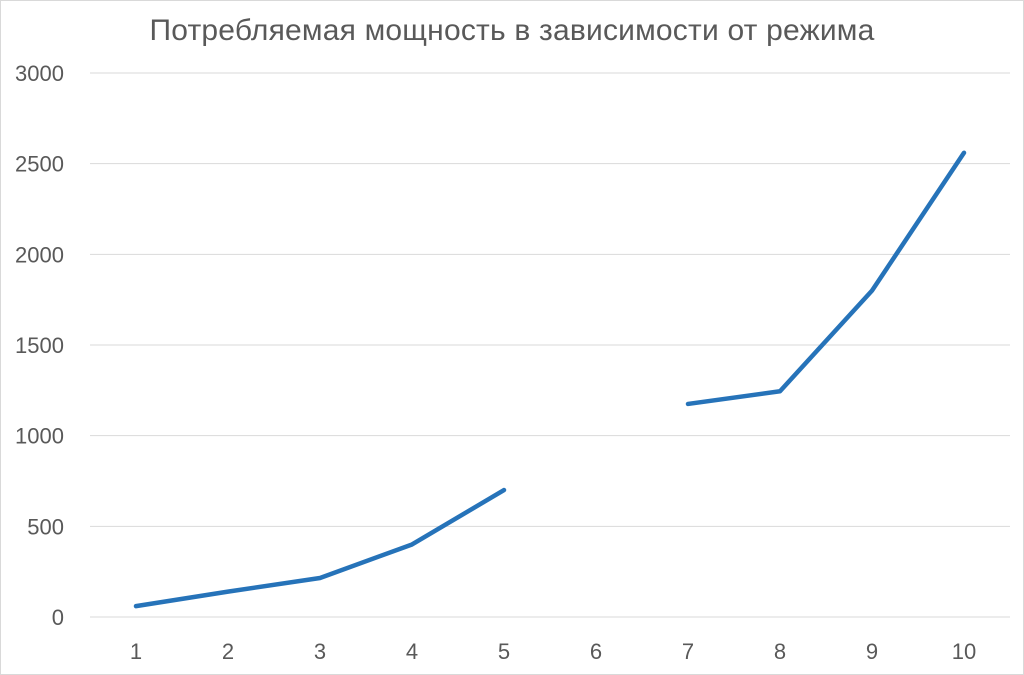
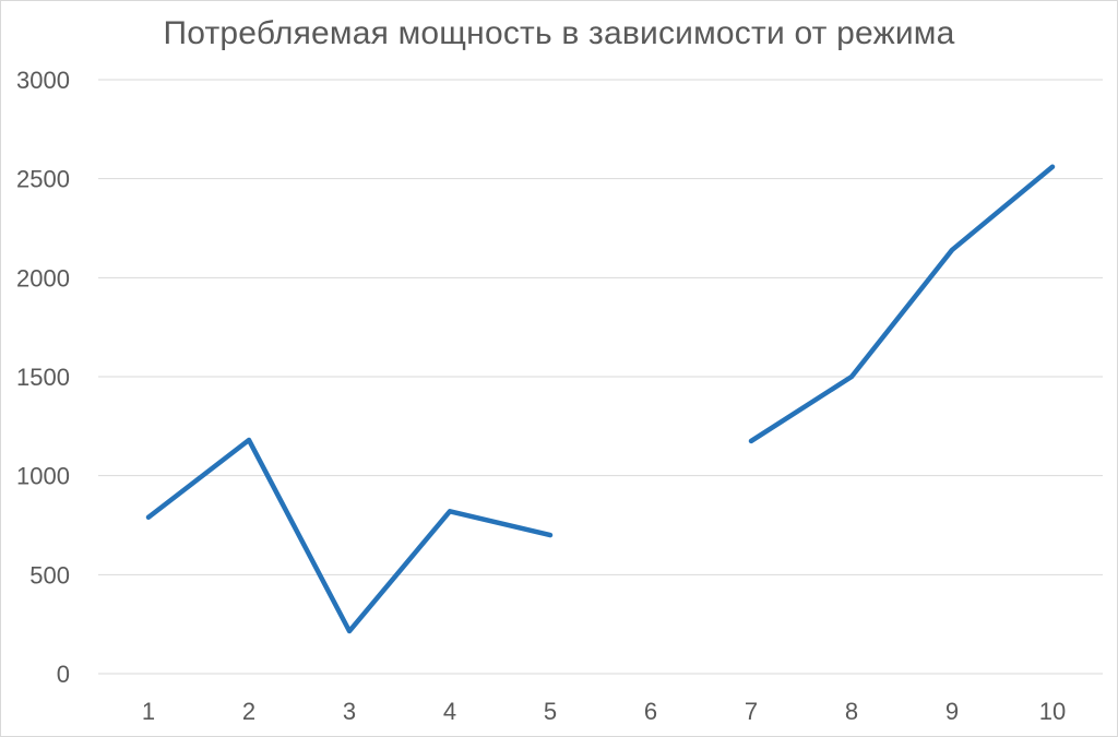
1: 60 -> 790
2: 140 -> 1180
4: 400 -> 820
8: 1240 -> 1500
9: 1800 -> 2140
